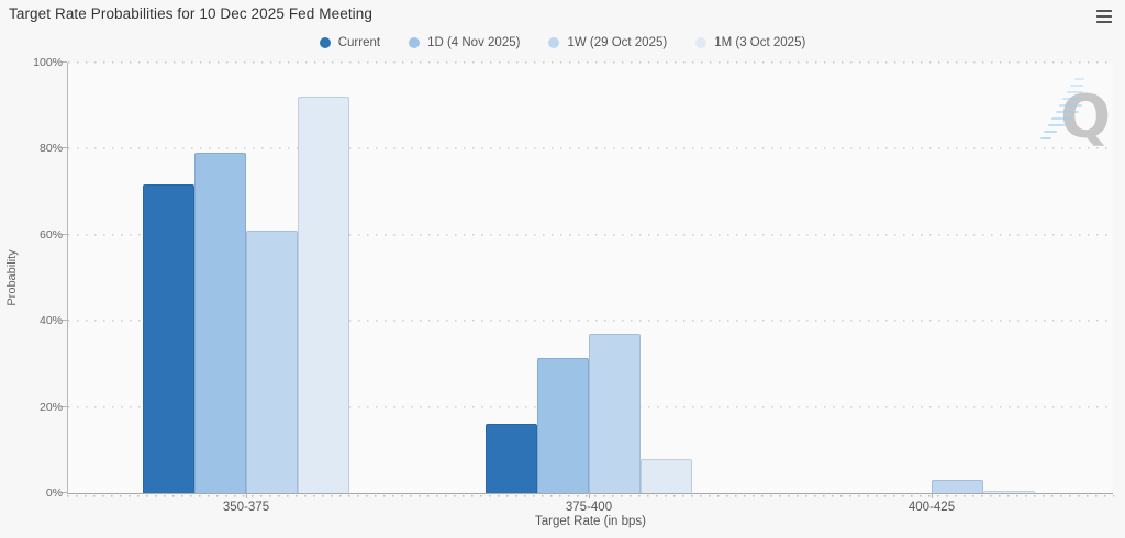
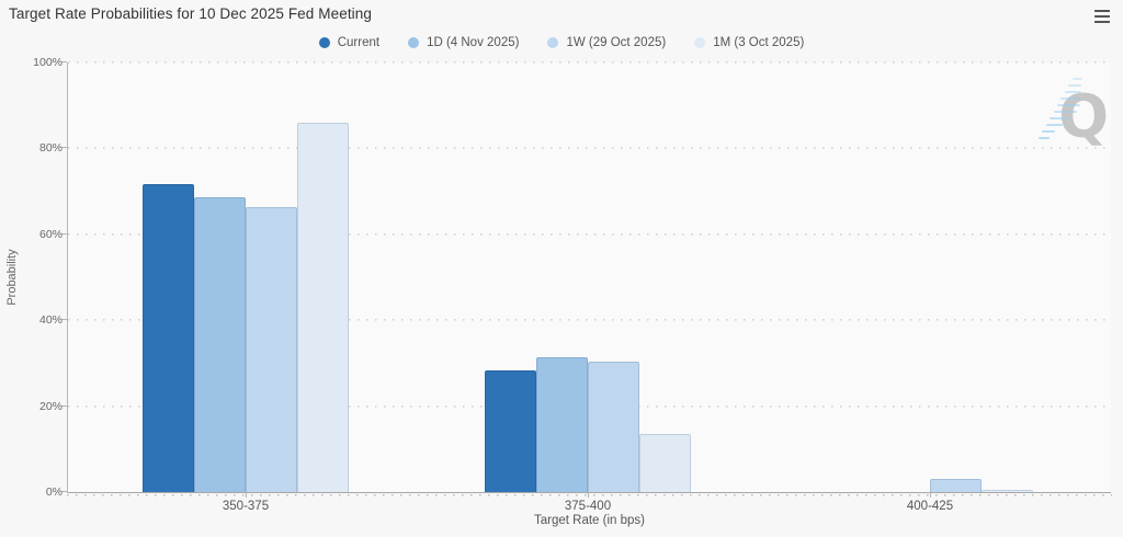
1D (4 Nov 2025)/350-375: 79% -> 68%
1W (29 Oct 2025)/350-375: 61% -> 66%
1M (3 Oct 2025)/350-375: 92% -> 86%
Current/375-400: 16% -> 28%
1W (29 Oct 2025)/375-400: 37% -> 30%
1M (3 Oct 2025)/375-400: 8% -> 13%
